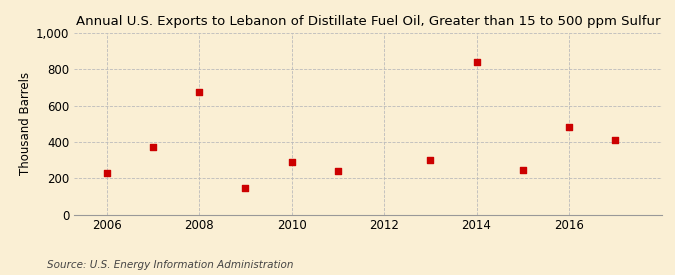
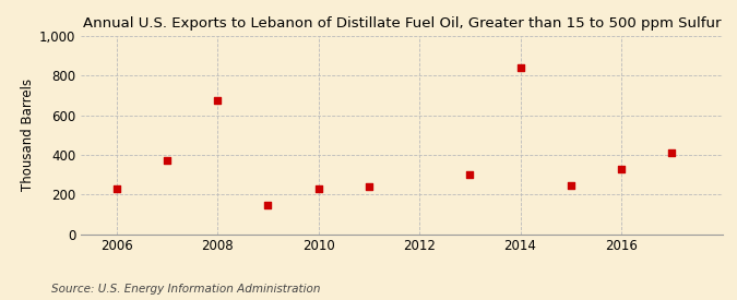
2010: 290 -> 230
2016: 480 -> 330
